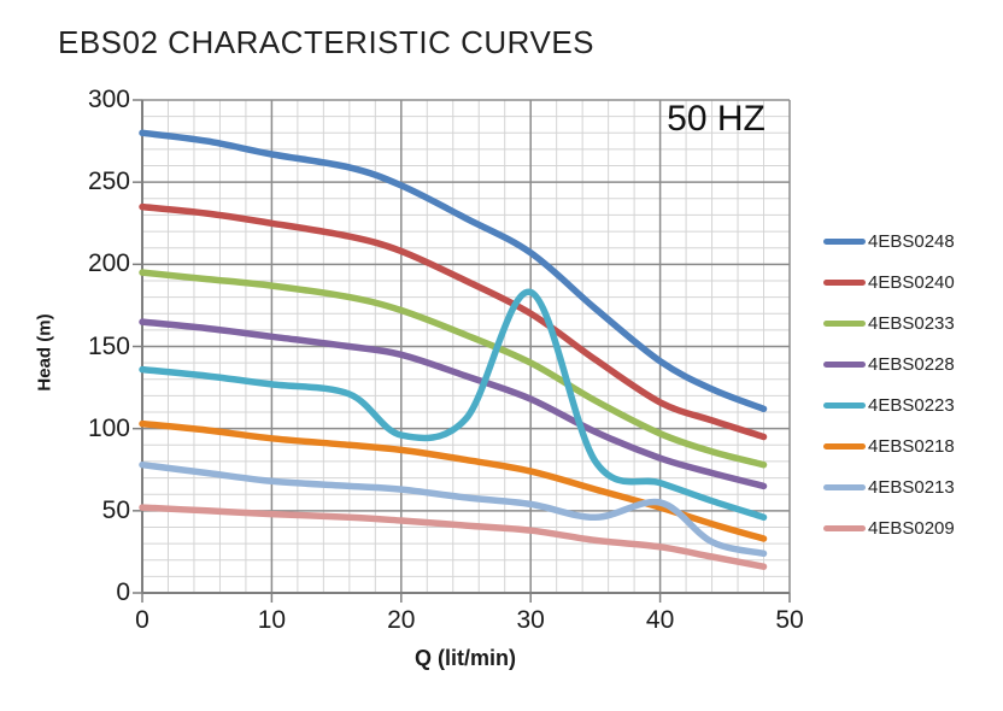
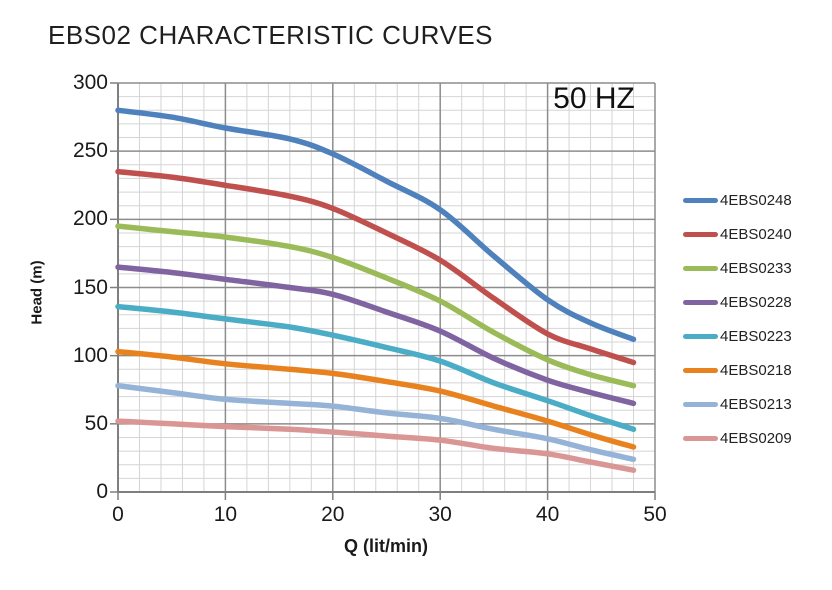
4EBS0223/20: 96 -> 115
4EBS0223/30: 183 -> 96
4EBS0213/40: 55 -> 39
